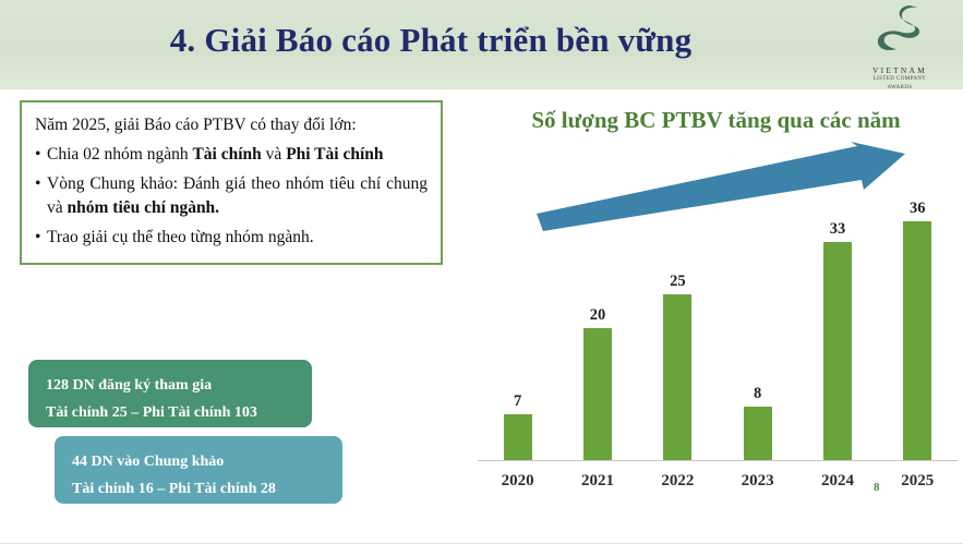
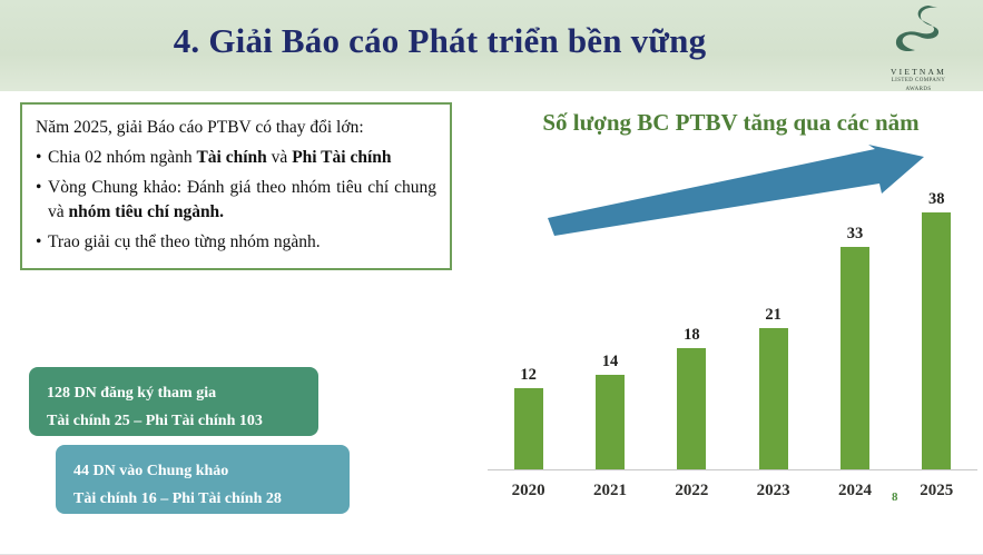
2020: 7 -> 12
2021: 20 -> 14
2022: 25 -> 18
2023: 8 -> 21
2025: 36 -> 38
